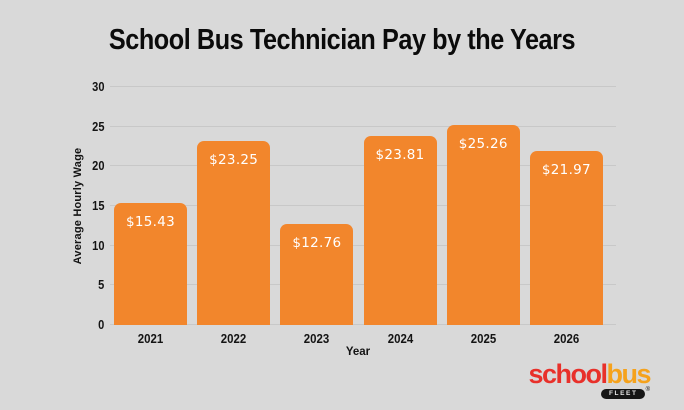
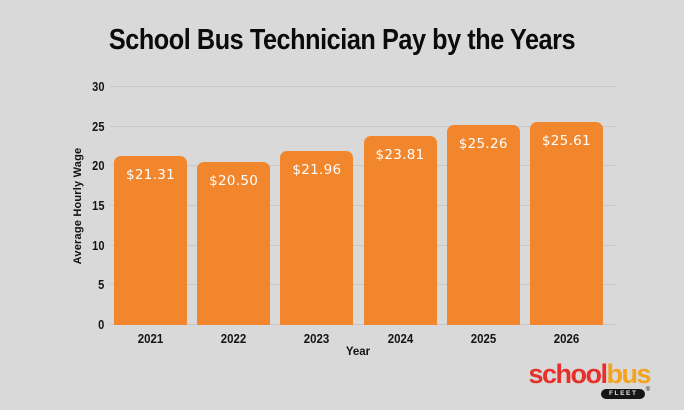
2021: $15.43 -> $21.31
2022: $23.25 -> $20.50
2023: $12.76 -> $21.96
2026: $21.97 -> $25.61
